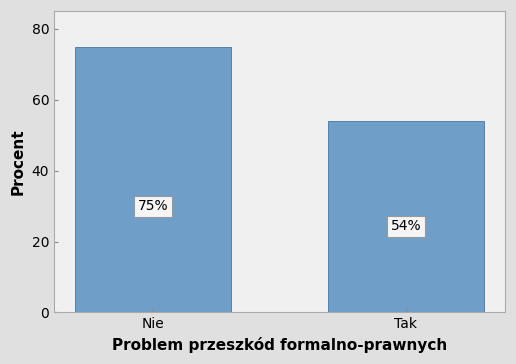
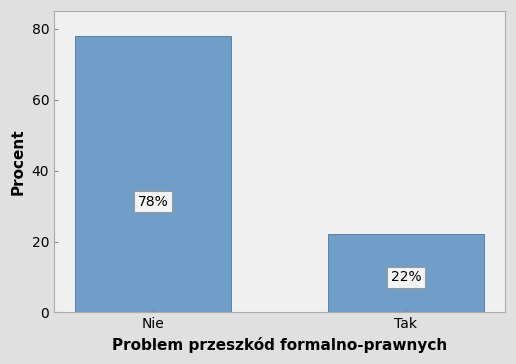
Nie: 75% -> 78%
Tak: 54% -> 22%
